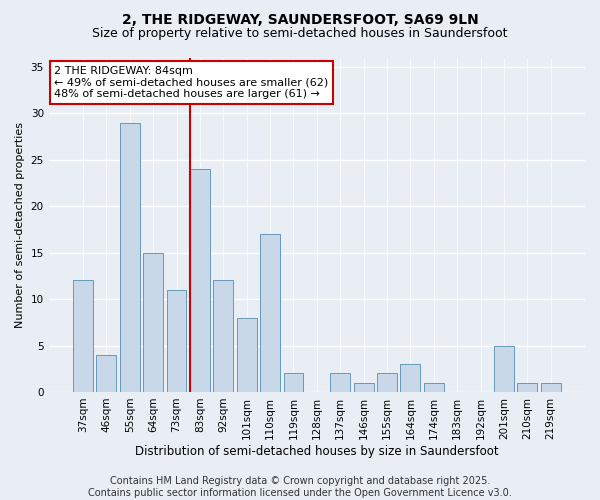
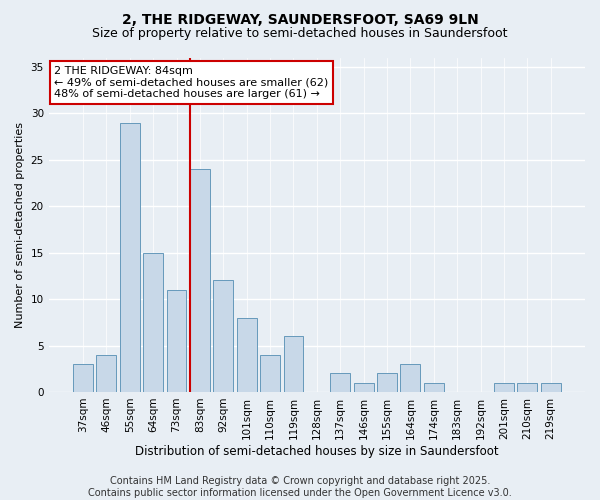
37sqm: 12 -> 3
110sqm: 17 -> 4
119sqm: 2 -> 6
201sqm: 5 -> 1
